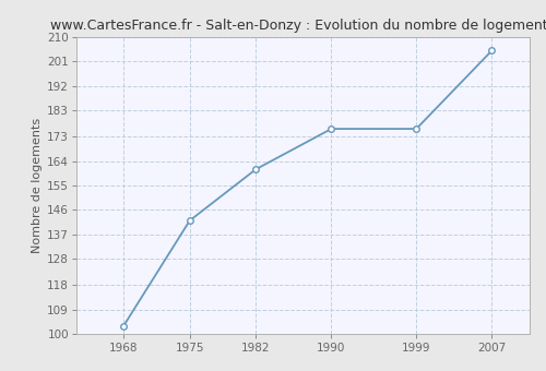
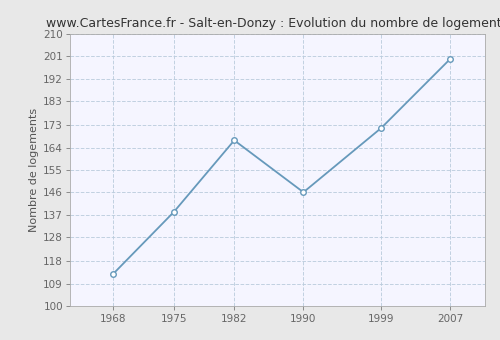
1968: 103 -> 113
1975: 142 -> 138
1982: 161 -> 167
1990: 176 -> 146
1999: 176 -> 172
2007: 205 -> 200
